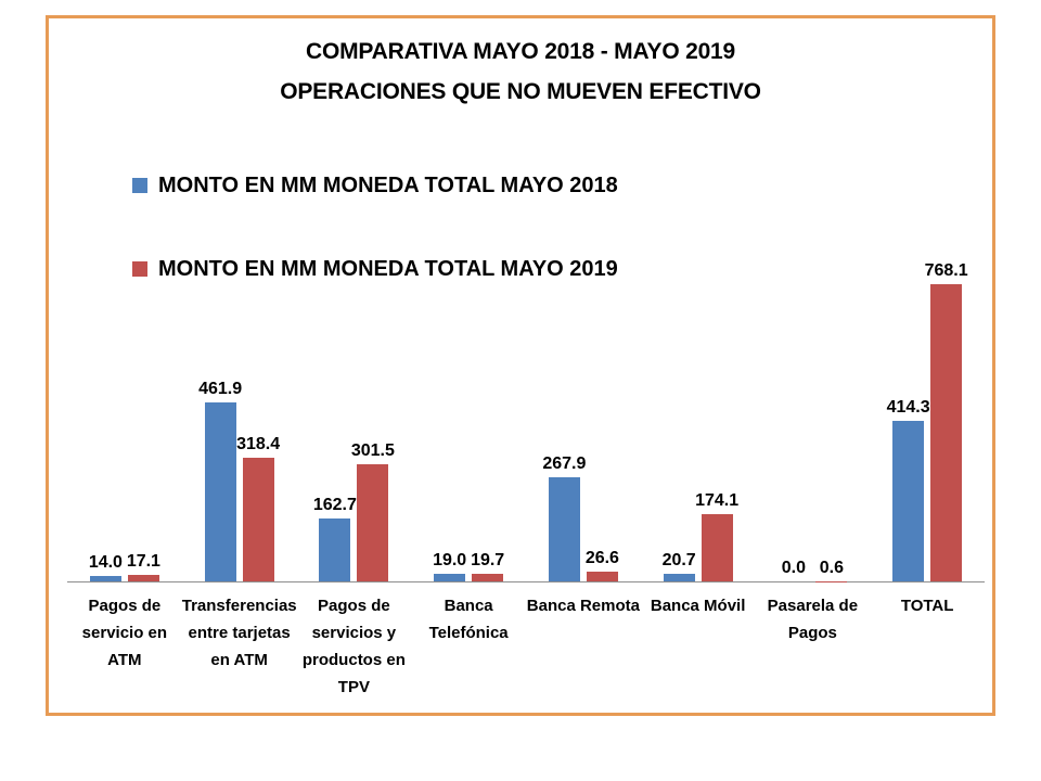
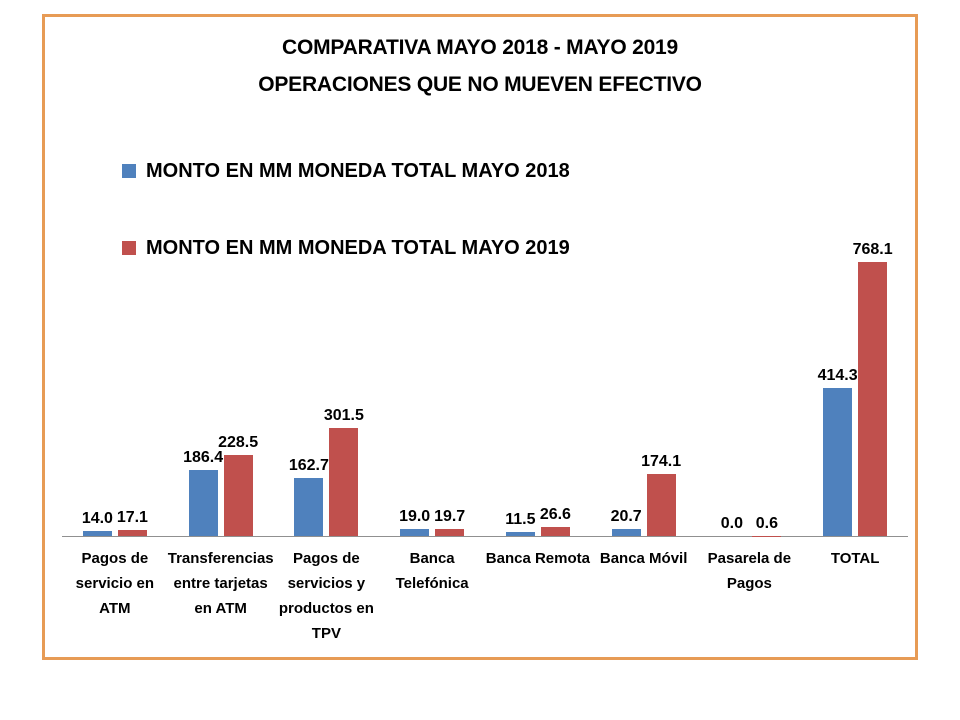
MONTO EN MM MONEDA TOTAL MAYO 2018/Transferencias entre tarjetas en ATM: 461.9 -> 186.4
MONTO EN MM MONEDA TOTAL MAYO 2019/Transferencias entre tarjetas en ATM: 318.4 -> 228.5
MONTO EN MM MONEDA TOTAL MAYO 2018/Banca Remota: 267.9 -> 11.5
